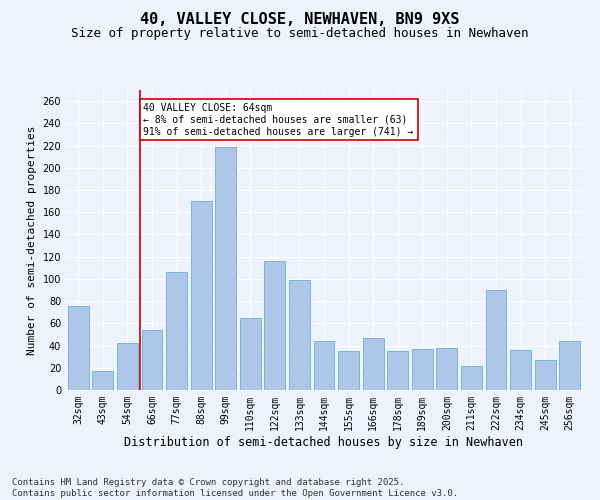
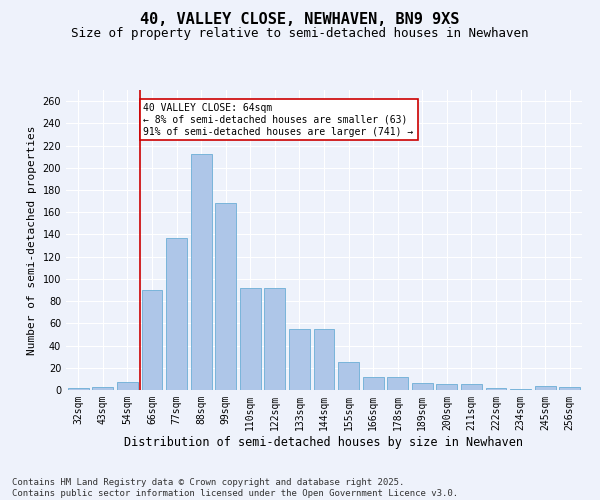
32sqm: 76 -> 2
43sqm: 17 -> 3
54sqm: 42 -> 7
66sqm: 54 -> 90
77sqm: 106 -> 137
88sqm: 170 -> 212
99sqm: 219 -> 168
110sqm: 65 -> 92
122sqm: 116 -> 92
133sqm: 99 -> 55
144sqm: 44 -> 55
155sqm: 35 -> 25
166sqm: 47 -> 12
178sqm: 35 -> 12
189sqm: 37 -> 6
200sqm: 38 -> 5
211sqm: 22 -> 5
222sqm: 90 -> 2
234sqm: 36 -> 1
245sqm: 27 -> 4
256sqm: 44 -> 3
